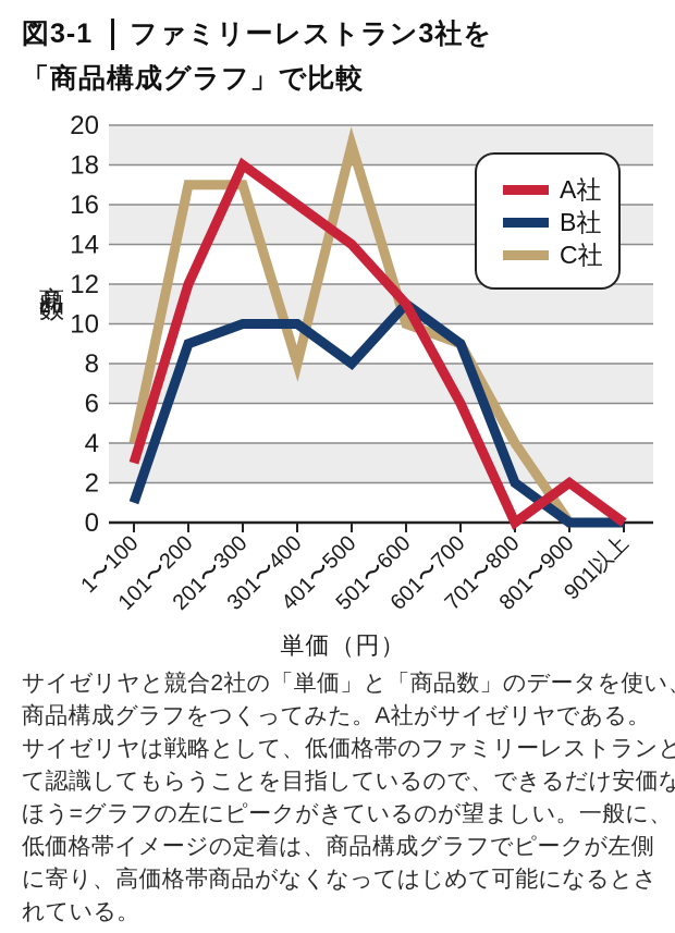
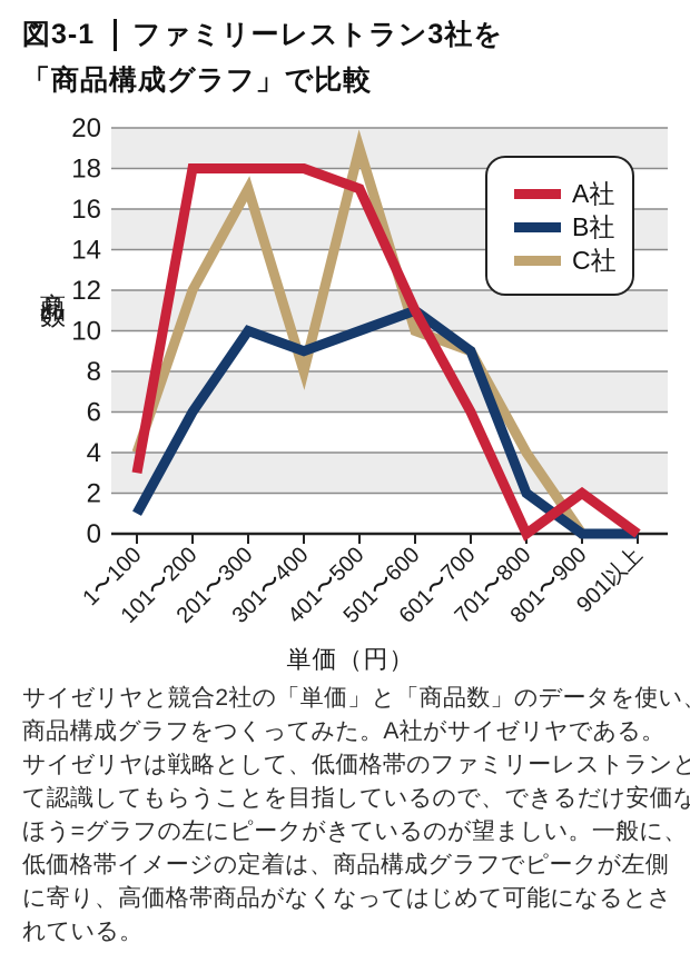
A社/101〜200: 12 -> 18
B社/101〜200: 9 -> 6
C社/101〜200: 17 -> 12
A社/301〜400: 16 -> 18
B社/301〜400: 10 -> 9
A社/401〜500: 14 -> 17
B社/401〜500: 8 -> 10
